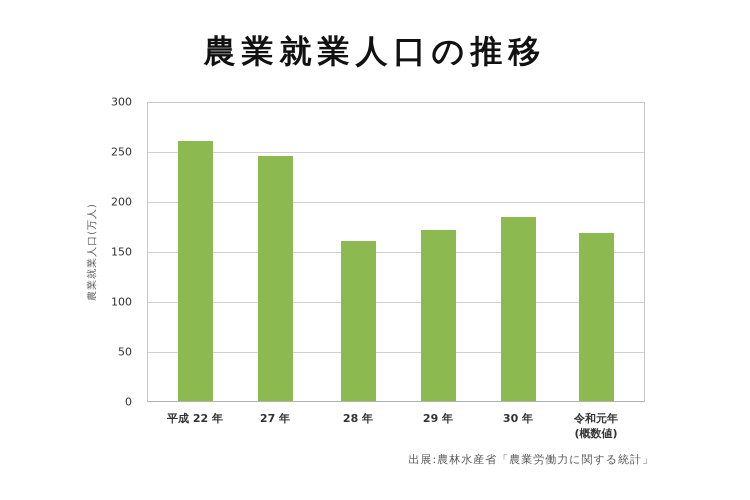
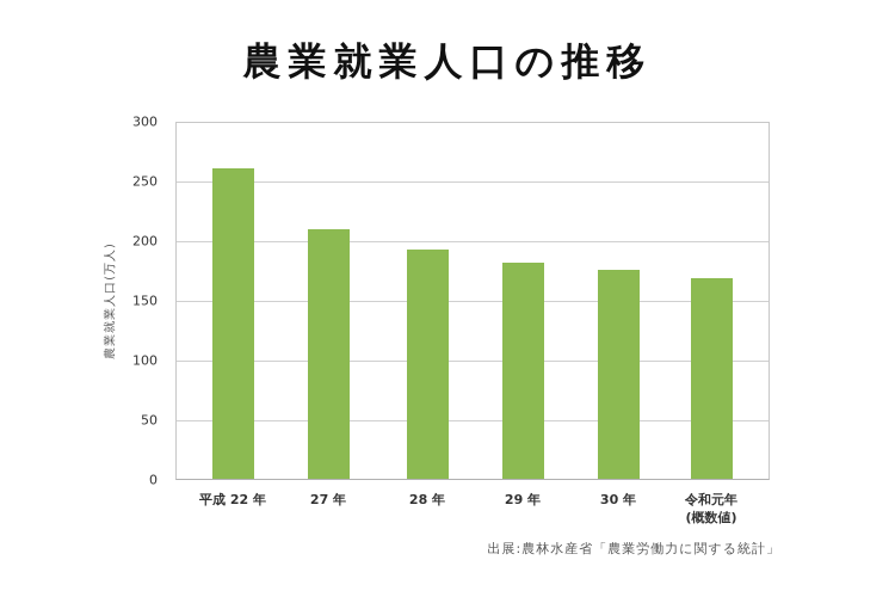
27 年: 246 -> 210
28 年: 161 -> 192
29 年: 172 -> 182
30 年: 185 -> 175
